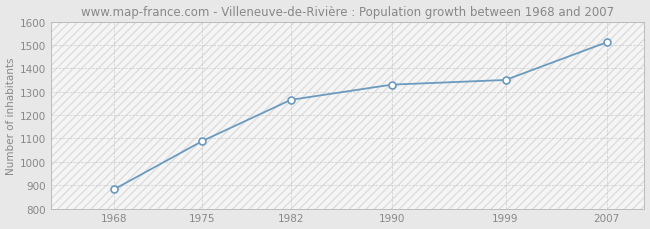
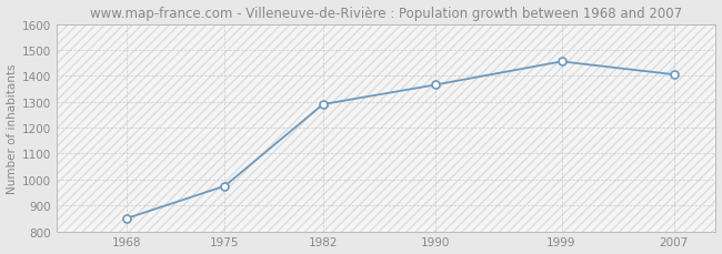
1968: 882 -> 850
1975: 1089 -> 975
1982: 1265 -> 1290
1990: 1330 -> 1365
1999: 1350 -> 1455
2007: 1511 -> 1405
